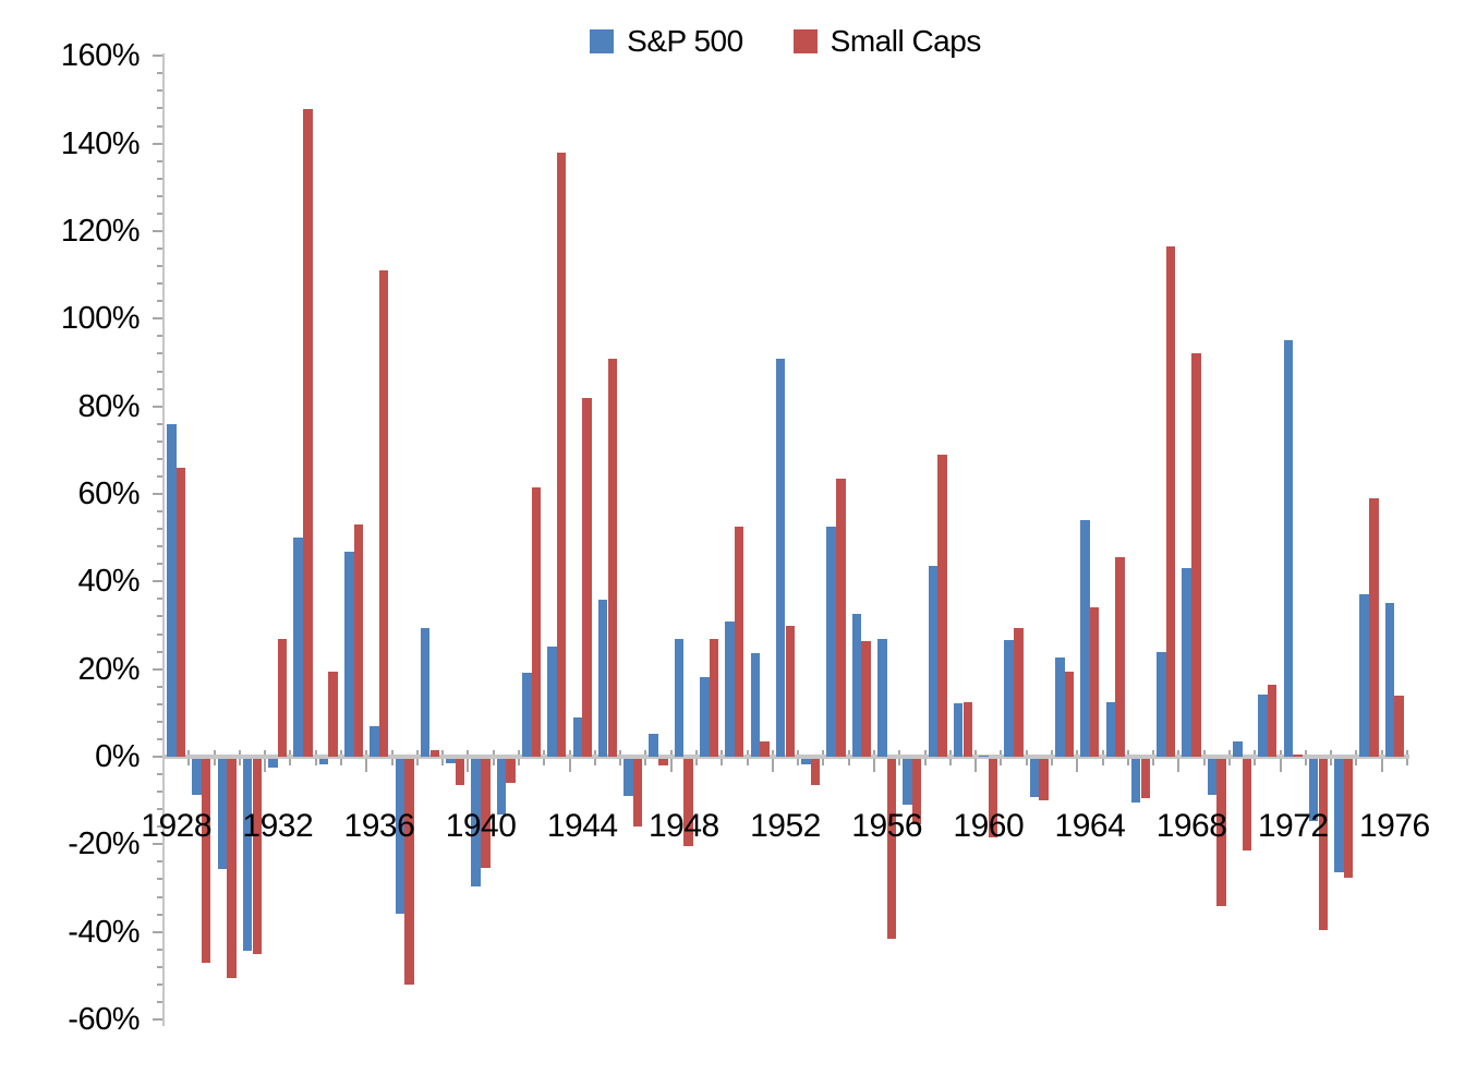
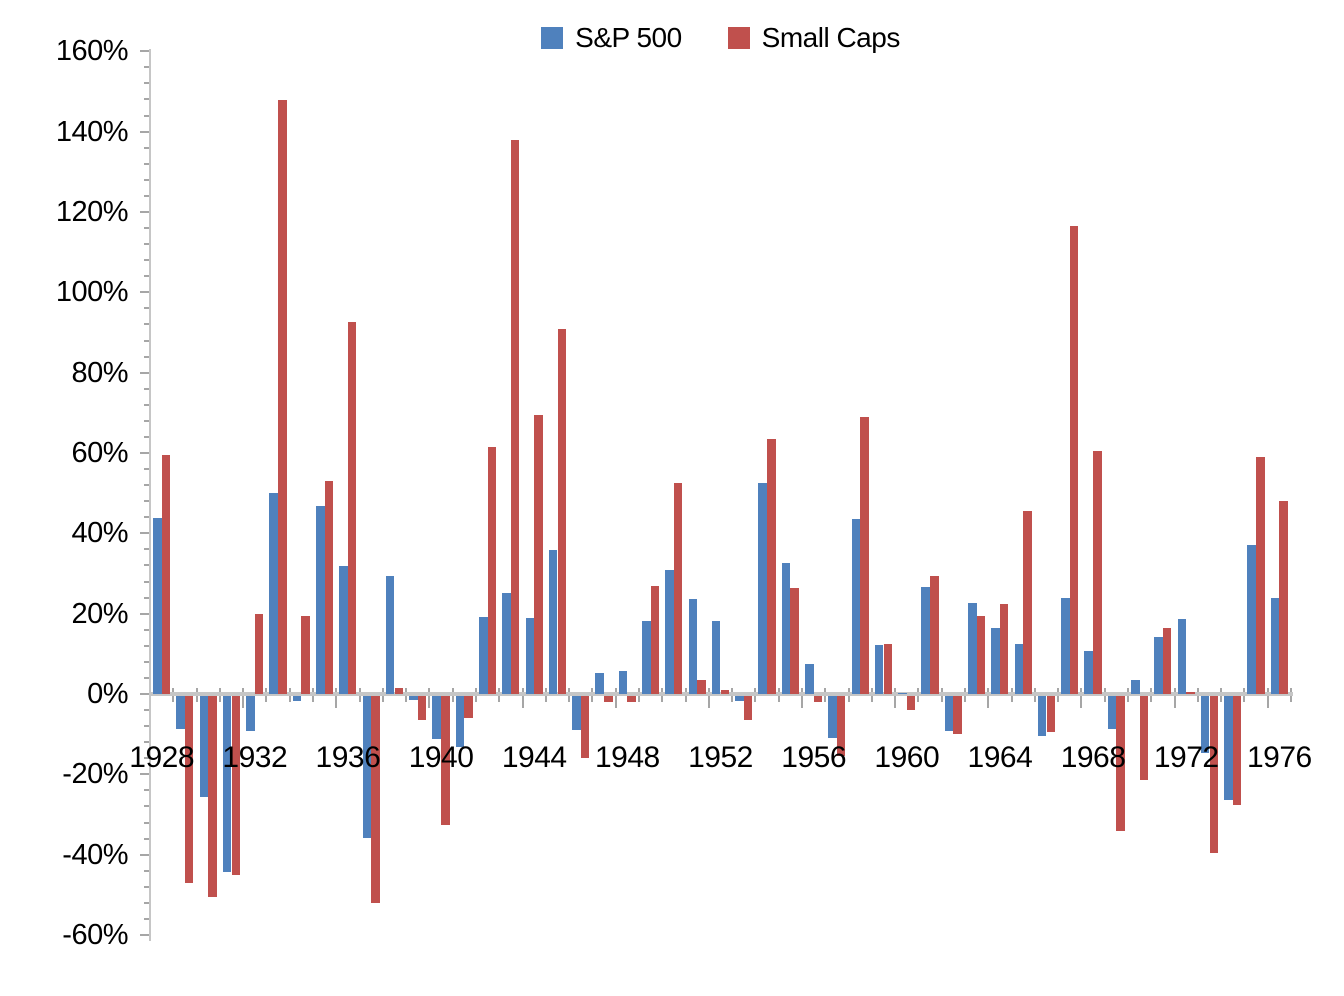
S&P 500/1928: 76% -> 44%
Small Caps/1928: 66% -> 60%
S&P 500/1932: -2% -> -9%
Small Caps/1932: 27% -> 20%
S&P 500/1936: 7% -> 32%
Small Caps/1936: 111% -> 92%
S&P 500/1940: -29% -> -11%
Small Caps/1940: -25% -> -32%
S&P 500/1944: 9% -> 19%
Small Caps/1944: 82% -> 70%
S&P 500/1948: 27% -> 6%
Small Caps/1948: -20% -> -2%
S&P 500/1952: 91% -> 18%
Small Caps/1952: 30% -> 1%
S&P 500/1956: 27% -> 7%
Small Caps/1956: -41% -> -2%
Small Caps/1960: -18% -> -4%
S&P 500/1964: 54% -> 16%
Small Caps/1964: 34% -> 22%
S&P 500/1968: 43% -> 11%
Small Caps/1968: 92% -> 60%
S&P 500/1972: 95% -> 19%
S&P 500/1976: 35% -> 24%
Small Caps/1976: 14% -> 48%
